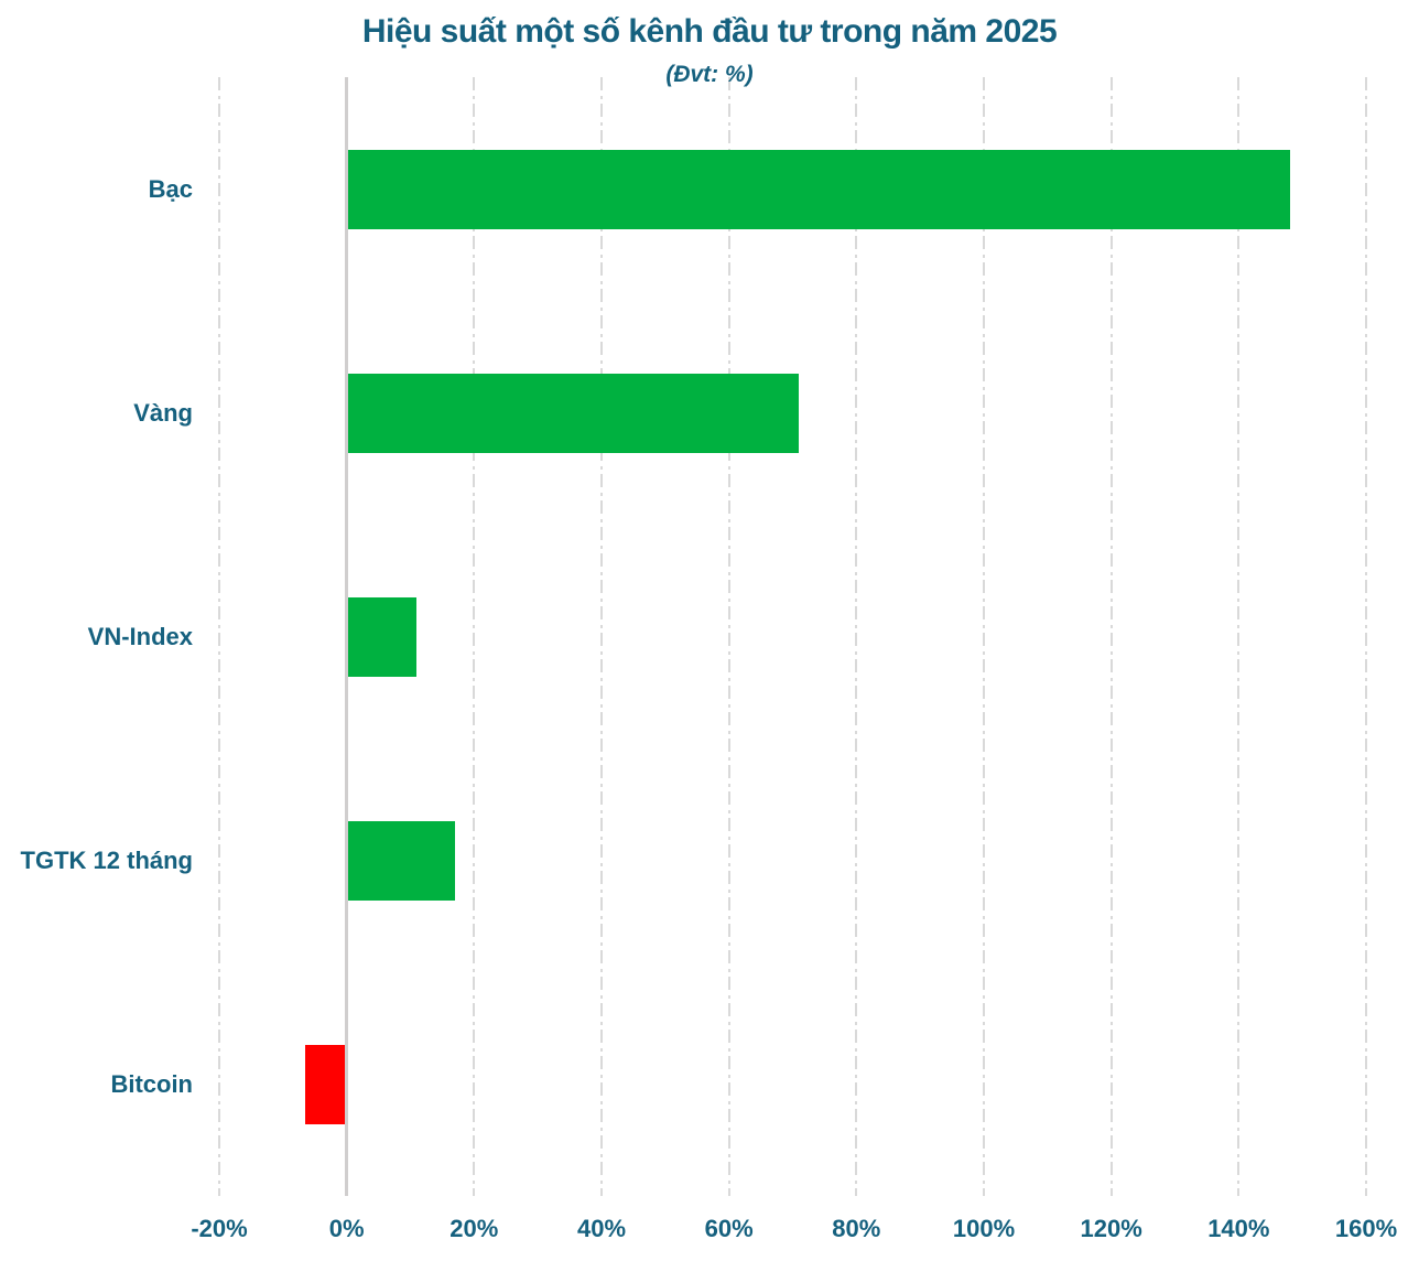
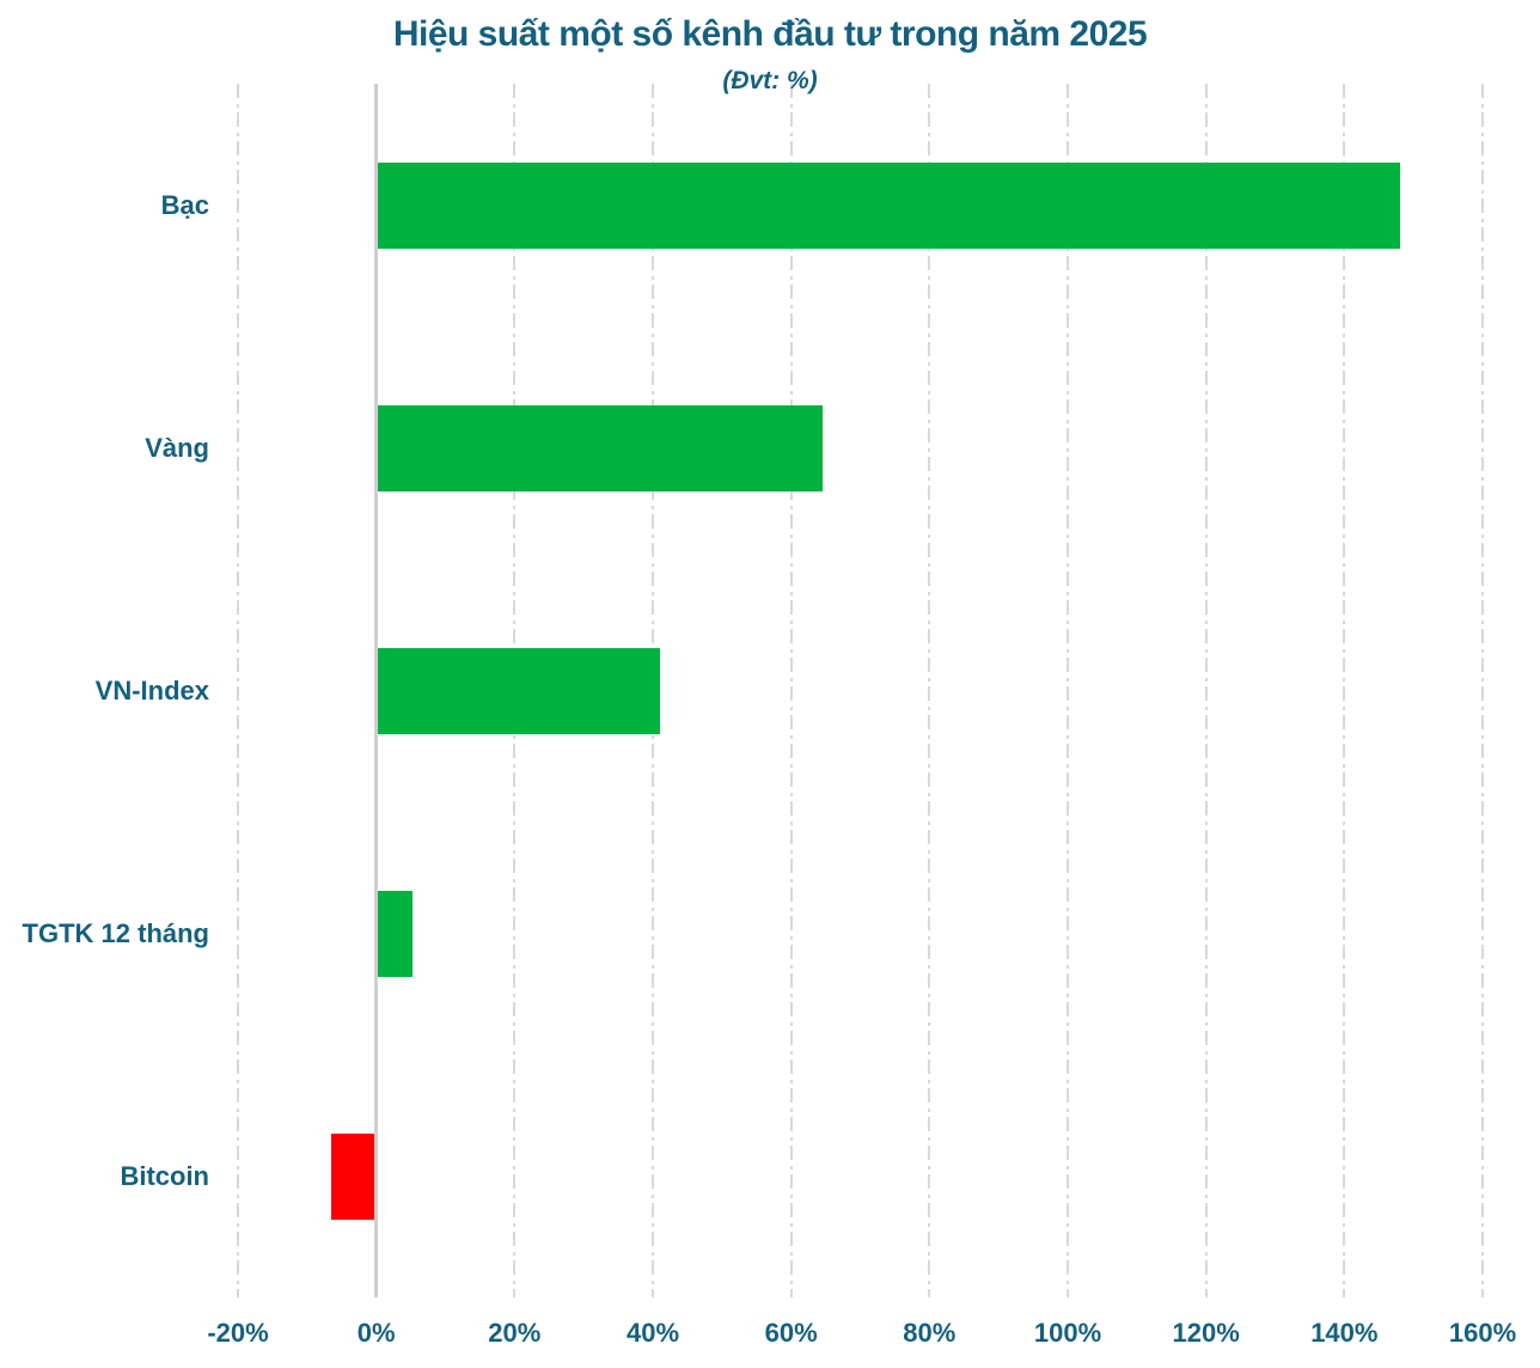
Vàng: 71% -> 64%
VN-Index: 11% -> 41%
TGTK 12 tháng: 17% -> 5%
